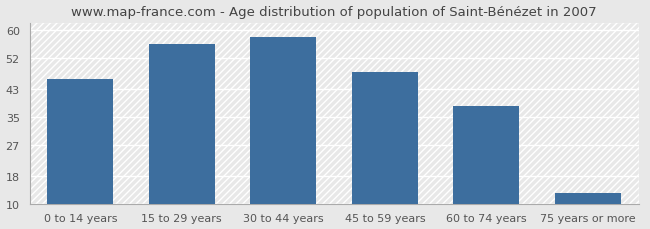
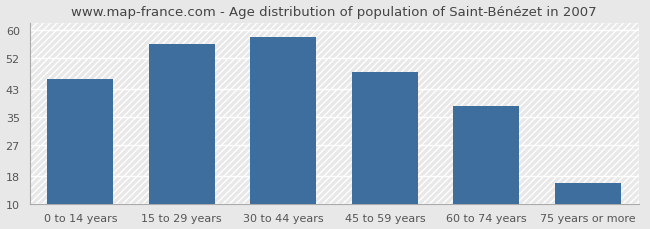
75 years or more: 13 -> 16
